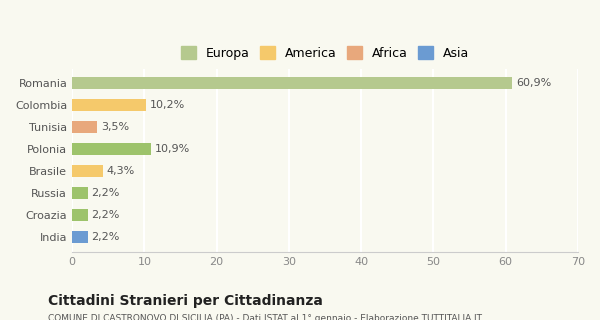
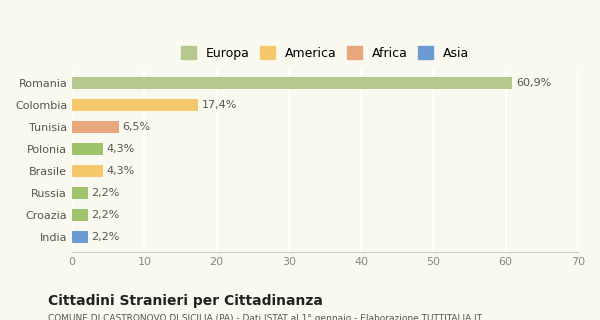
Colombia: 10,2% -> 17,4%
Tunisia: 3,5% -> 6,5%
Polonia: 10,9% -> 4,3%
